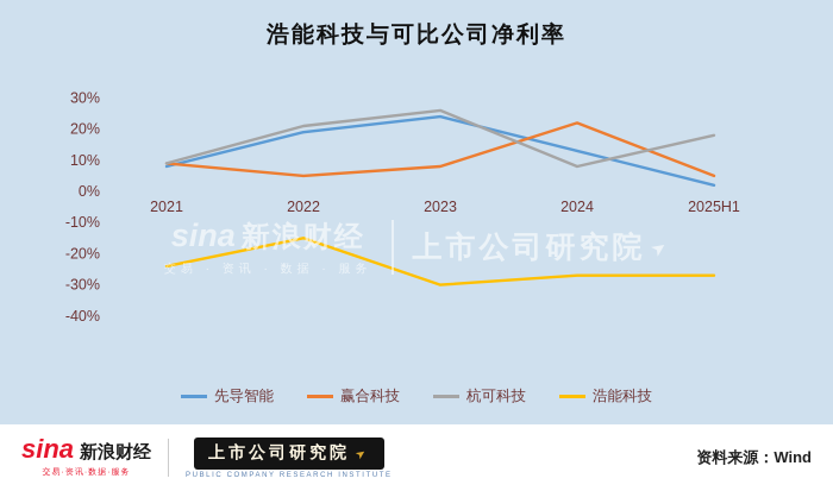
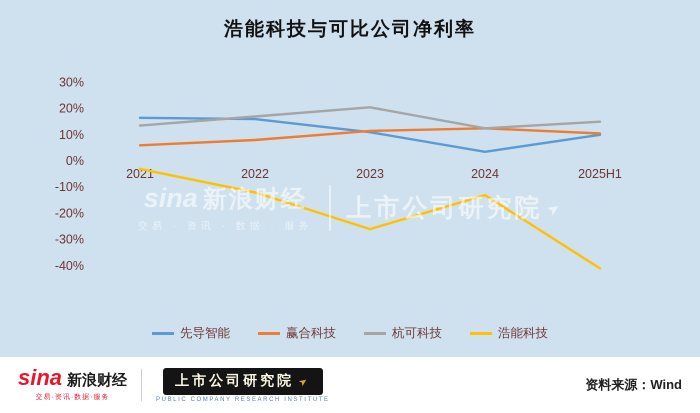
先导智能/2021: 8% -> 16%
赢合科技/2021: 9% -> 6%
杭可科技/2021: 9% -> 14%
浩能科技/2021: -24% -> -3%
先导智能/2022: 19% -> 16%
赢合科技/2022: 5% -> 8%
杭可科技/2022: 21% -> 17%
浩能科技/2022: -15% -> -12%
先导智能/2023: 24% -> 11%
赢合科技/2023: 8% -> 12%
杭可科技/2023: 26% -> 20%
浩能科技/2023: -30% -> -26%
先导智能/2024: 13% -> 4%
赢合科技/2024: 22% -> 12%
杭可科技/2024: 8% -> 12%
浩能科技/2024: -27% -> -13%
先导智能/2025H1: 2% -> 10%
赢合科技/2025H1: 5% -> 10%
杭可科技/2025H1: 18% -> 15%
浩能科技/2025H1: -27% -> -41%
